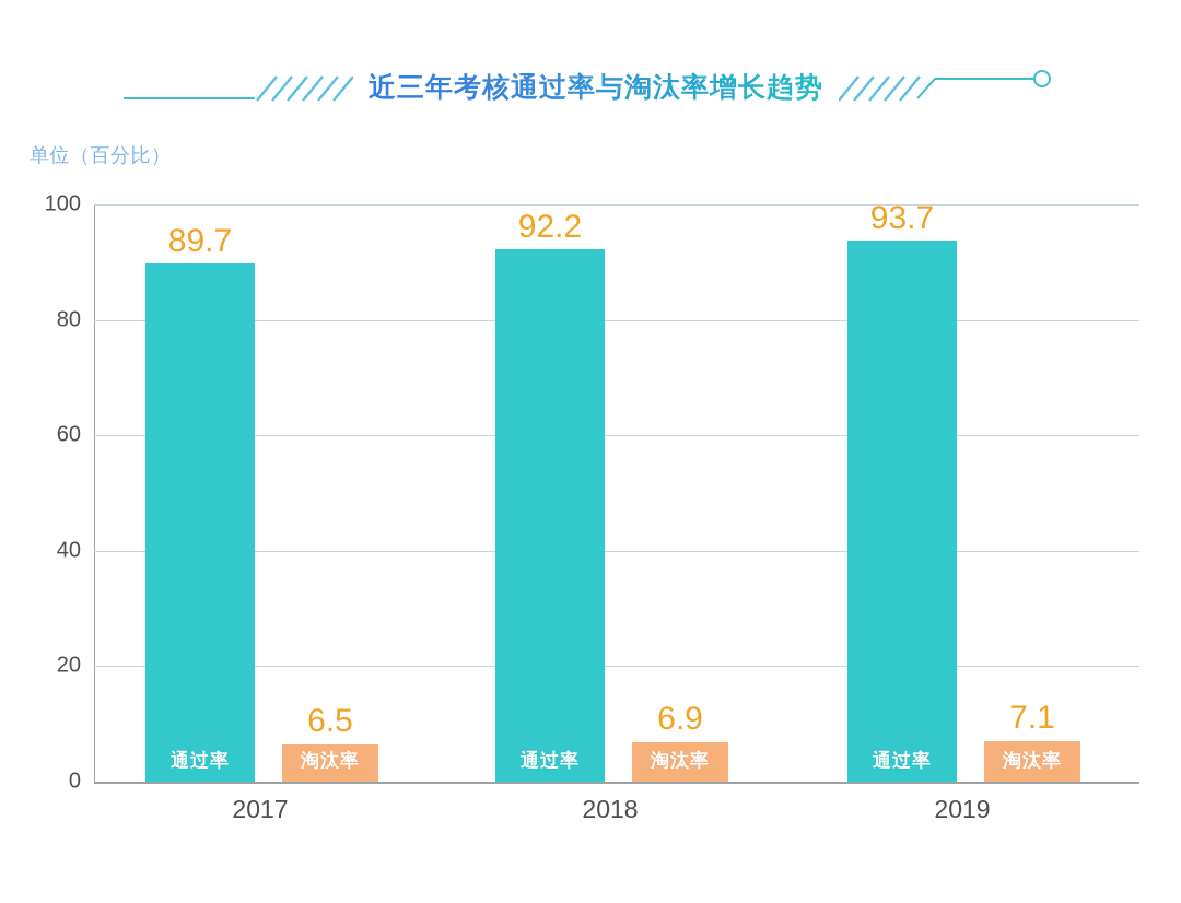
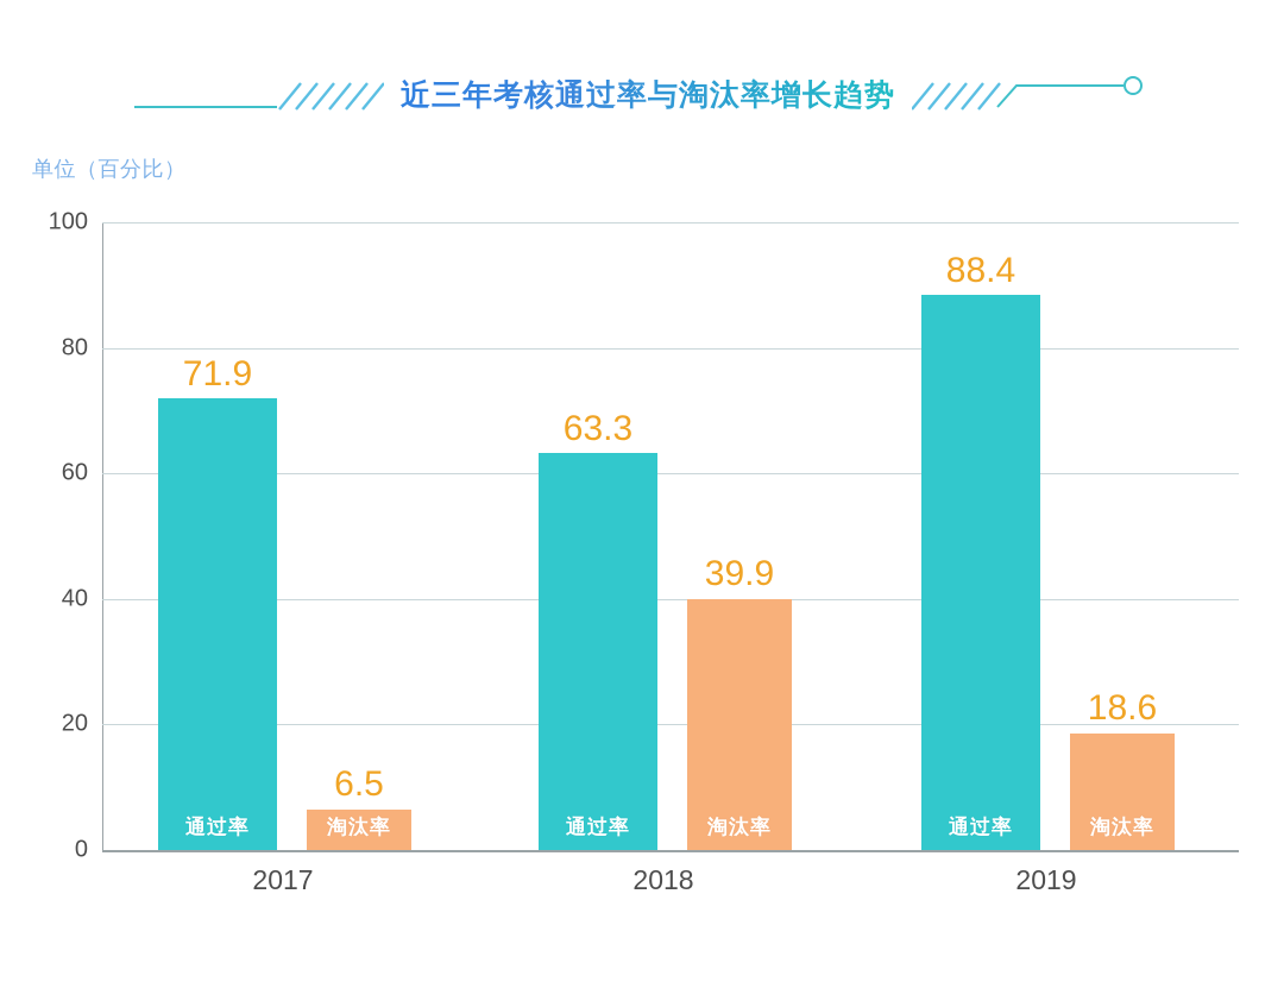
通过率/2017: 89.7 -> 71.9
通过率/2018: 92.2 -> 63.3
淘汰率/2018: 6.9 -> 39.9
通过率/2019: 93.7 -> 88.4
淘汰率/2019: 7.1 -> 18.6
